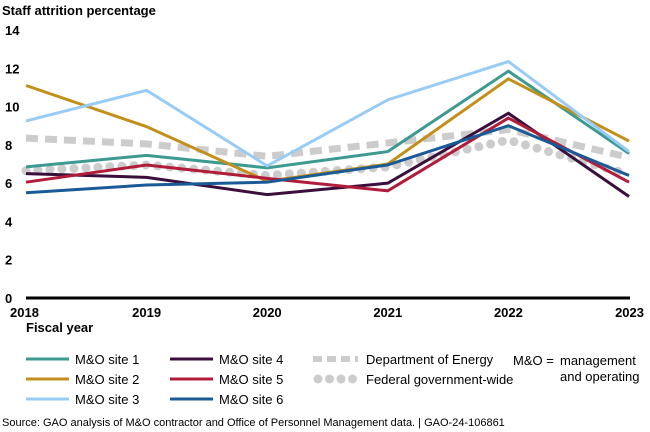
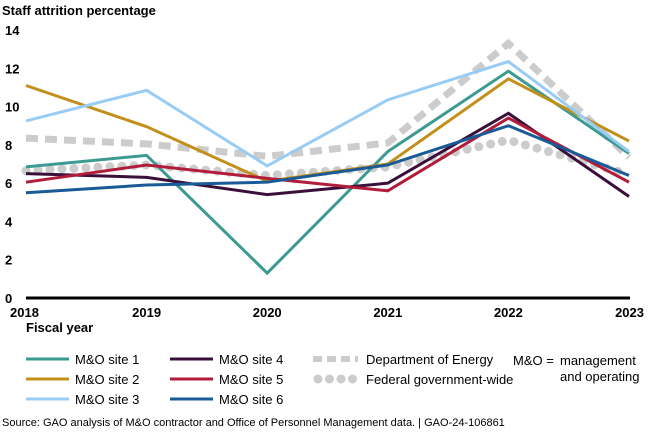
M&O site 1/2020: 6.8 -> 1.3
Department of Energy/2022: 8.8 -> 13.3
